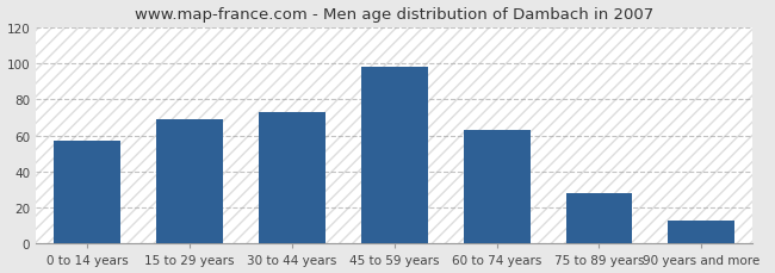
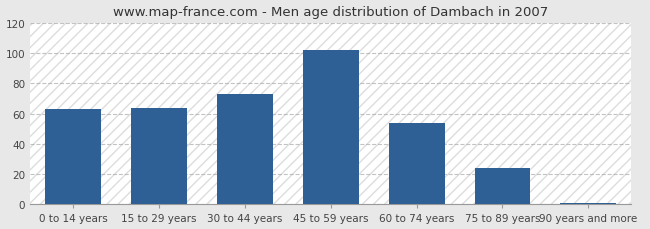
0 to 14 years: 57 -> 63
15 to 29 years: 69 -> 64
45 to 59 years: 98 -> 102
60 to 74 years: 63 -> 54
75 to 89 years: 28 -> 24
90 years and more: 13 -> 1
